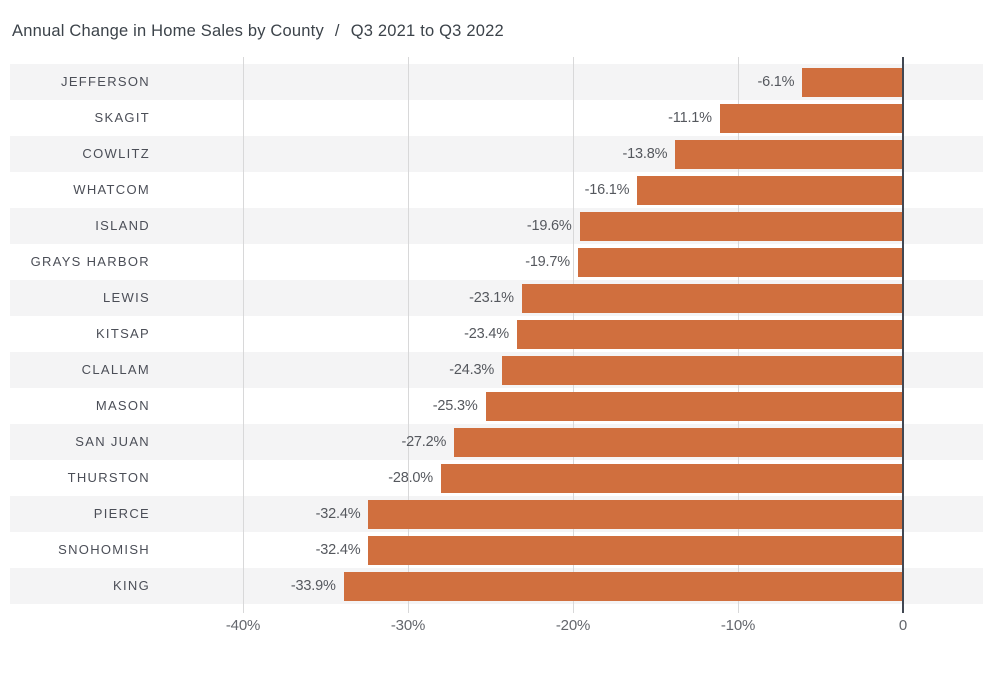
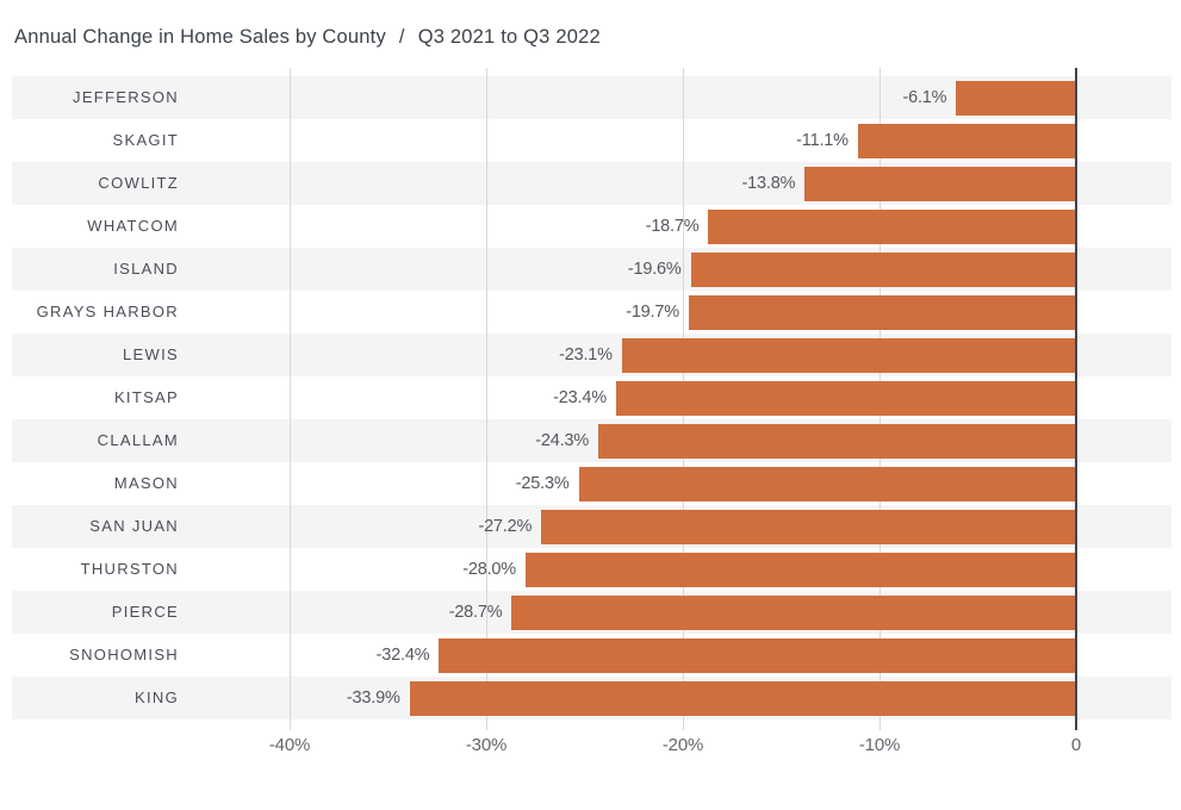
WHATCOM: -16.1% -> -18.7%
PIERCE: -32.4% -> -28.7%
